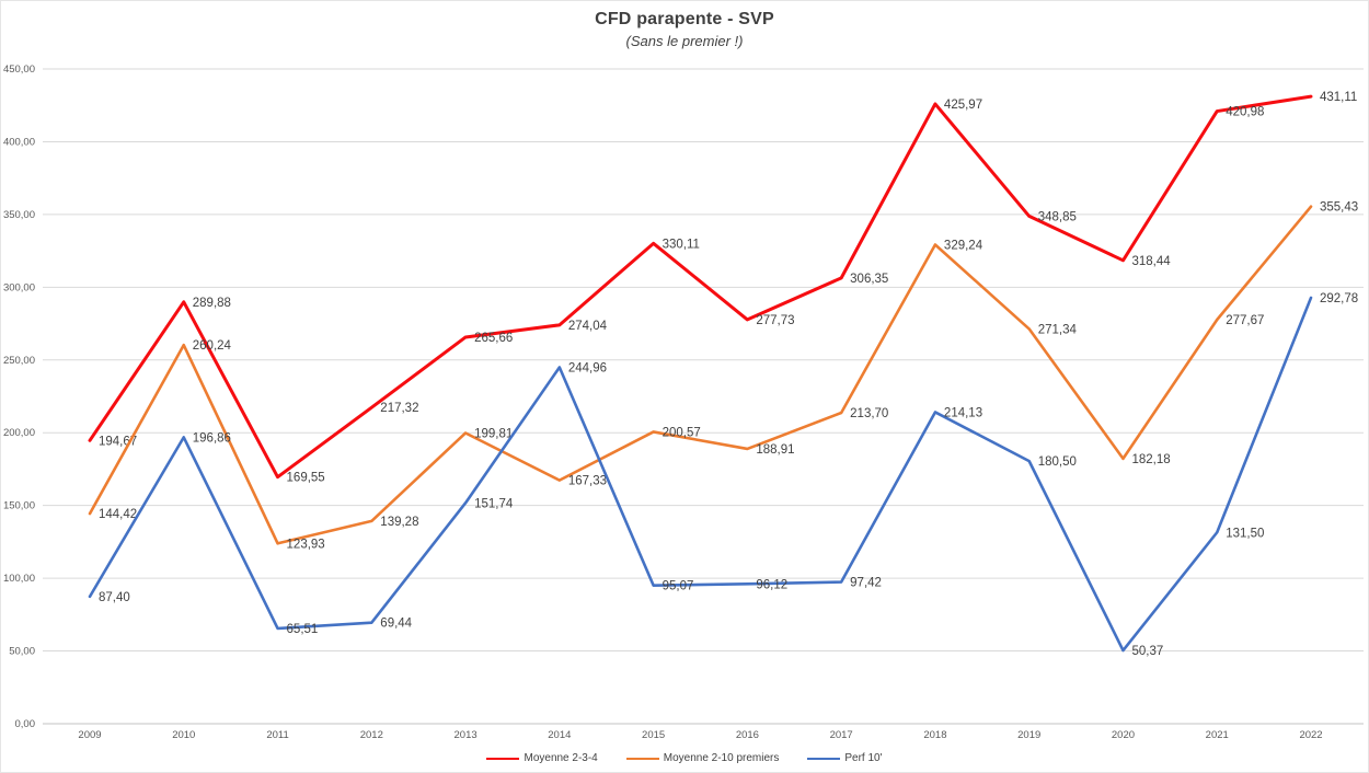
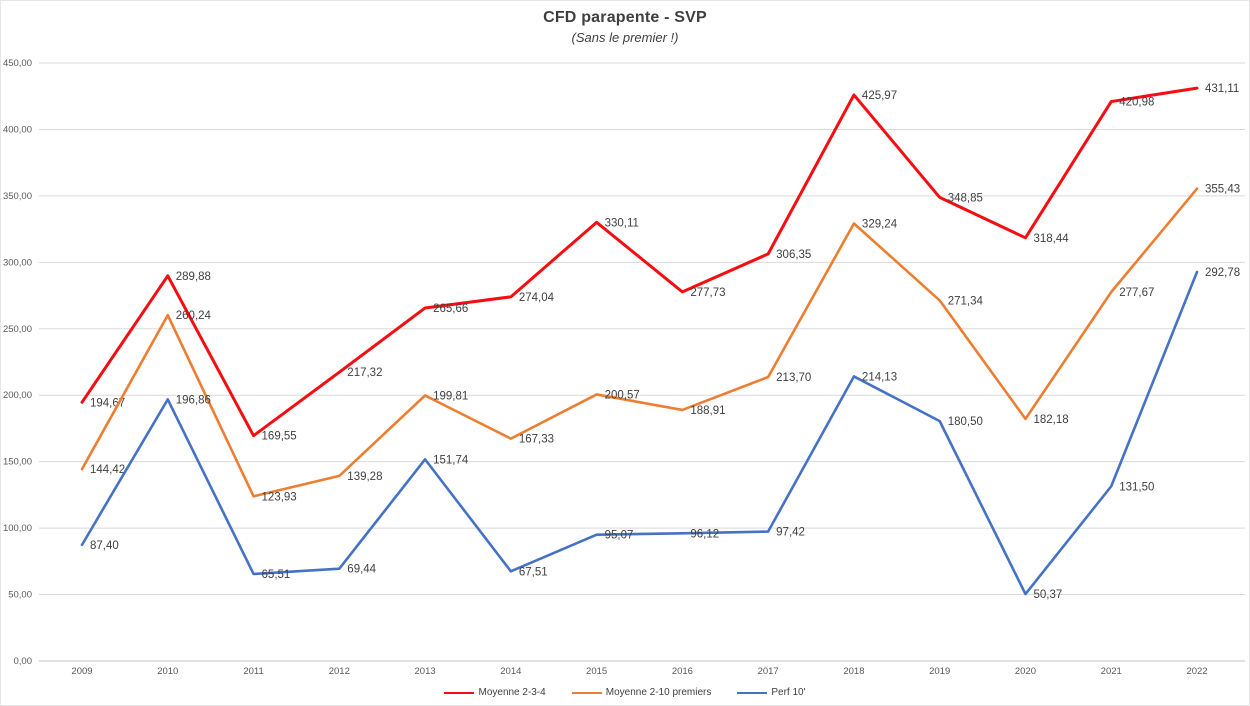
Perf 10'/2014: 244,96 -> 67,51
